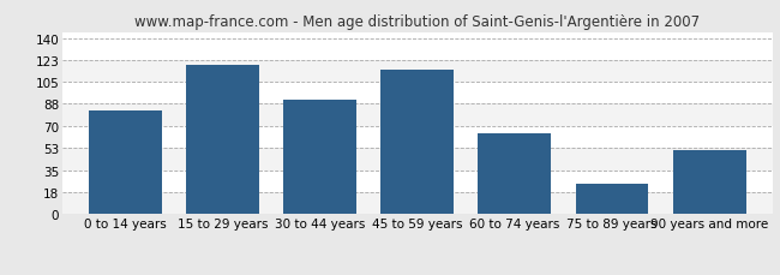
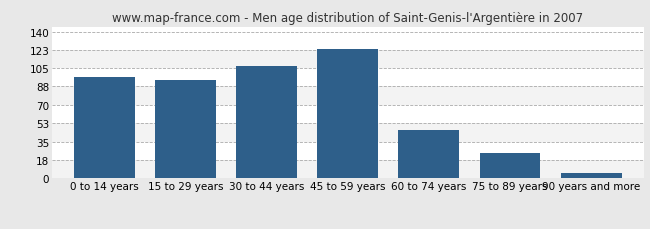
0 to 14 years: 83 -> 97
15 to 29 years: 119 -> 94
30 to 44 years: 91 -> 107
45 to 59 years: 115 -> 124
60 to 74 years: 64 -> 46
90 years and more: 51 -> 5
